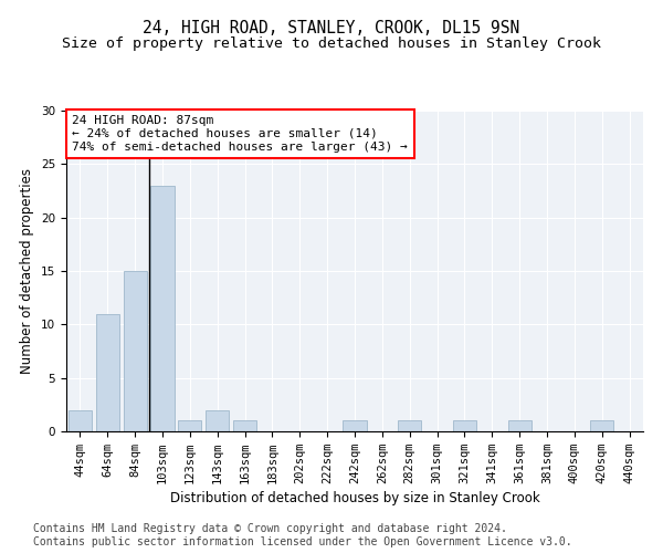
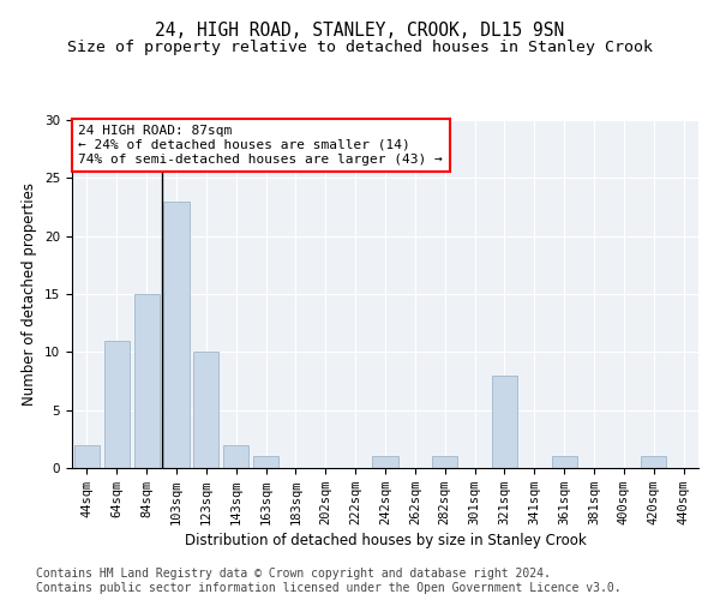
123sqm: 1 -> 10
321sqm: 1 -> 8
